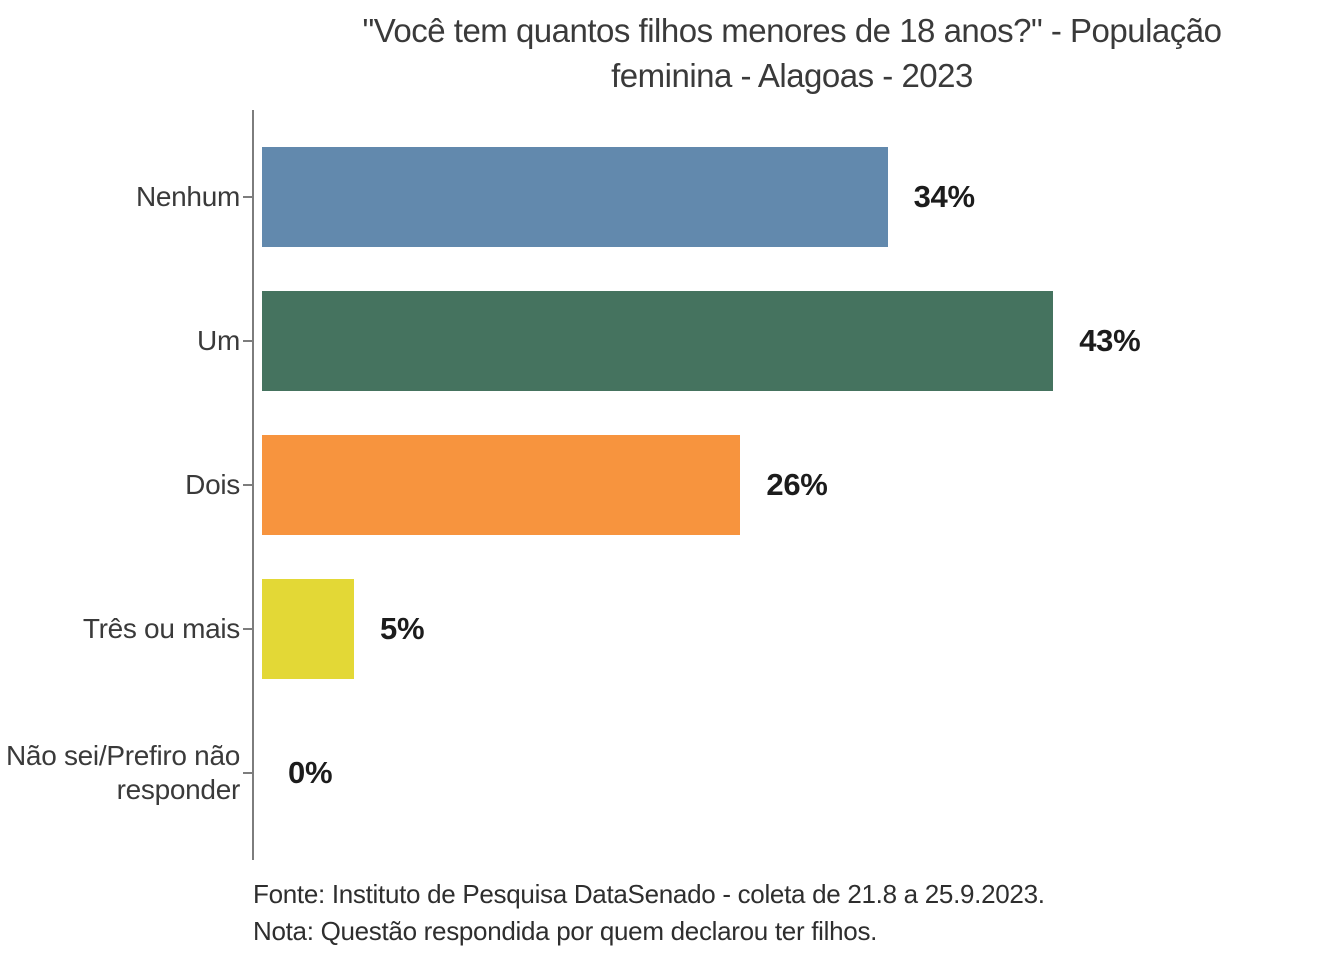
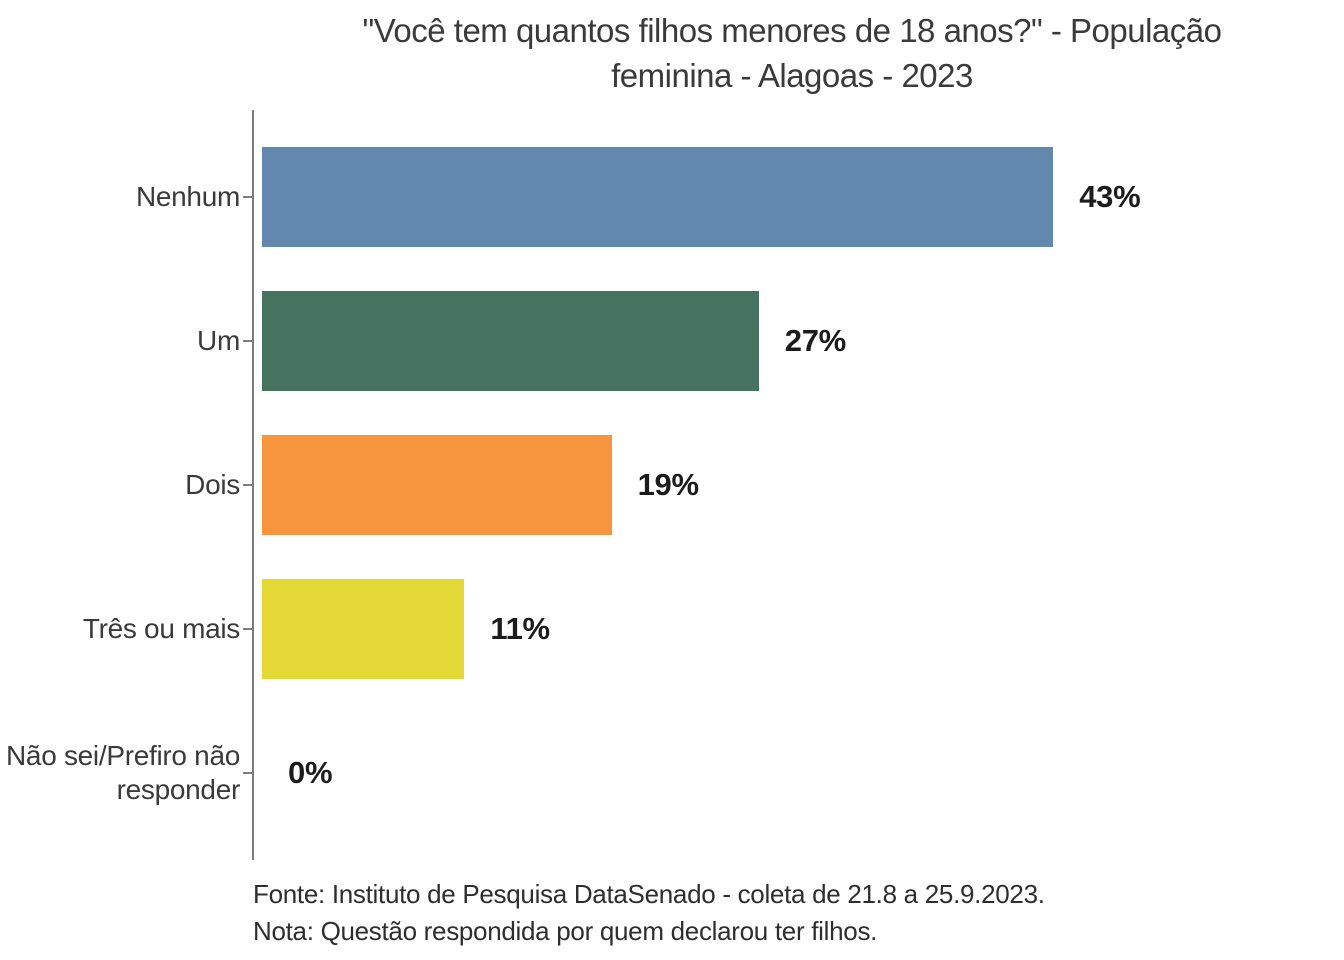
Nenhum: 34% -> 43%
Um: 43% -> 27%
Dois: 26% -> 19%
Três ou mais: 5% -> 11%
